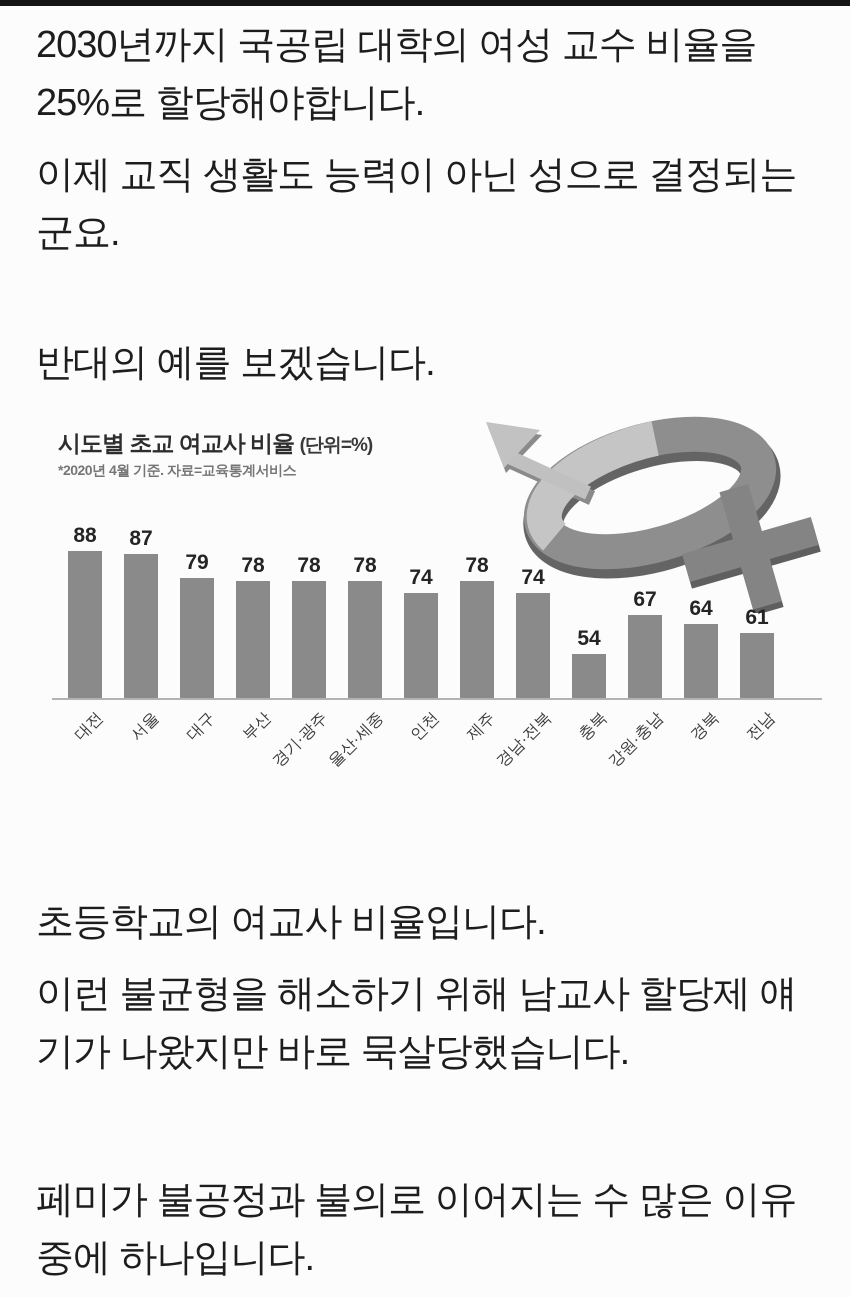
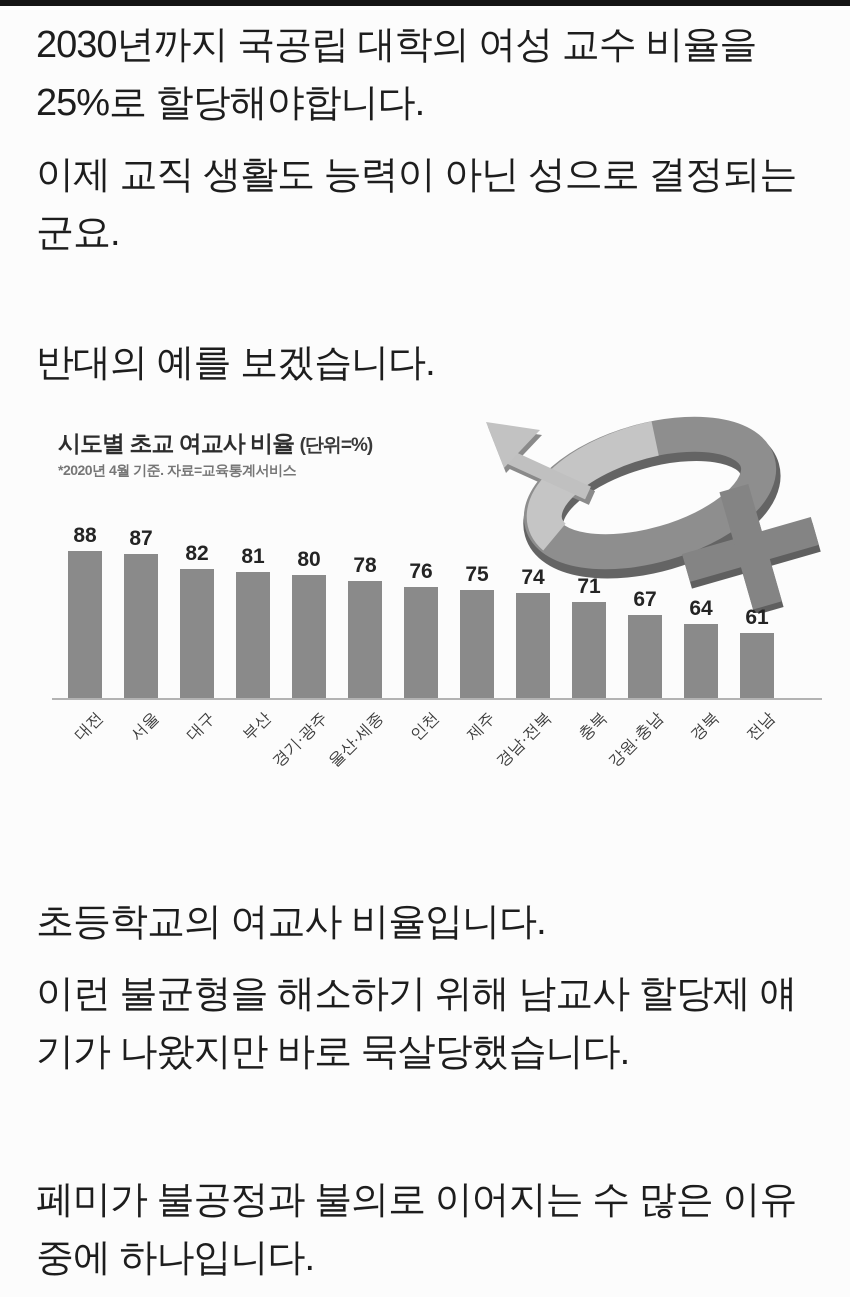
대구: 79 -> 82
부산: 78 -> 81
경기·광주: 78 -> 80
인천: 74 -> 76
제주: 78 -> 75
충북: 54 -> 71
